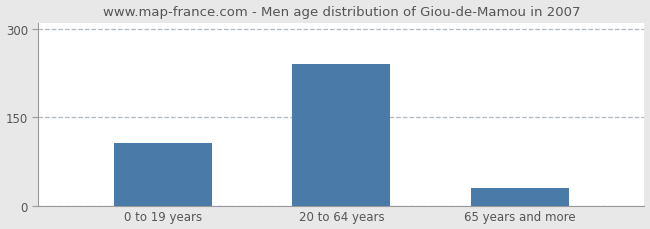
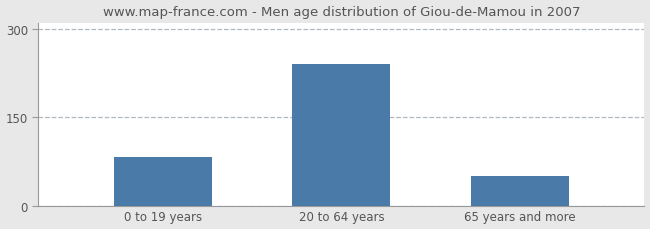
0 to 19 years: 107 -> 82
65 years and more: 30 -> 50
